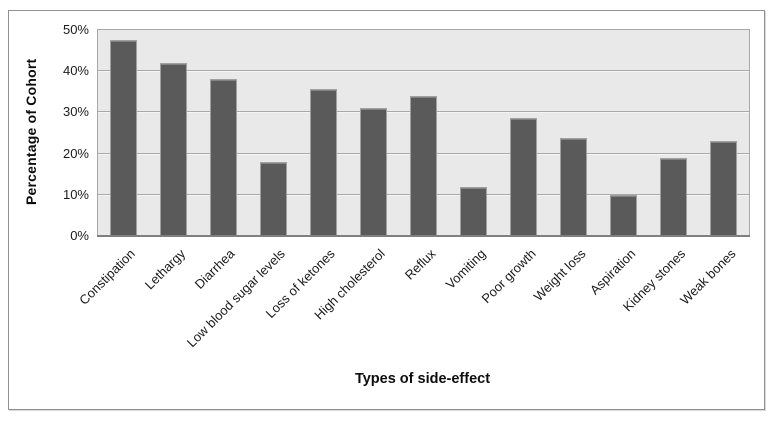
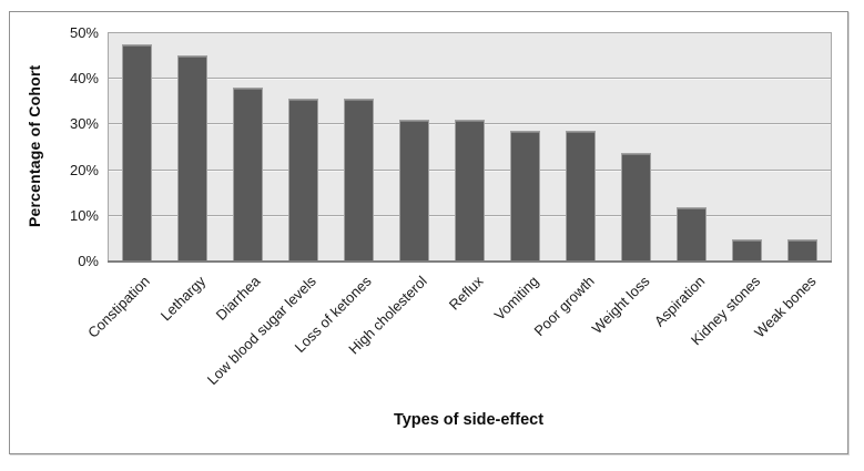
Lethargy: 42% -> 45%
Low blood sugar levels: 18% -> 36%
Reflux: 34% -> 31%
Vomiting: 12% -> 29%
Aspiration: 10% -> 12%
Kidney stones: 19% -> 5%
Weak bones: 23% -> 5%
